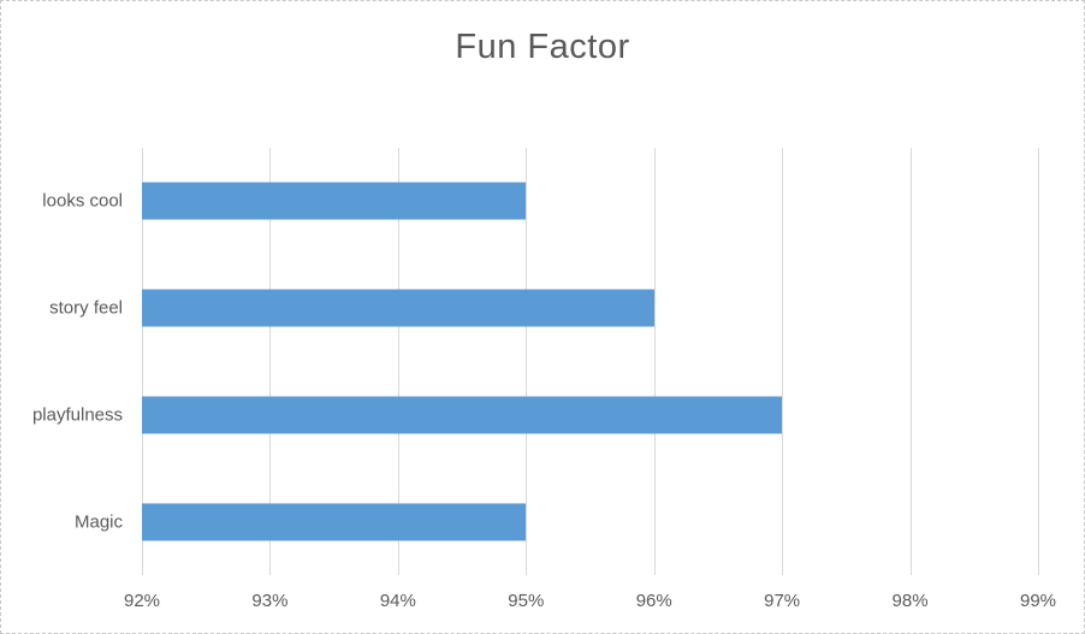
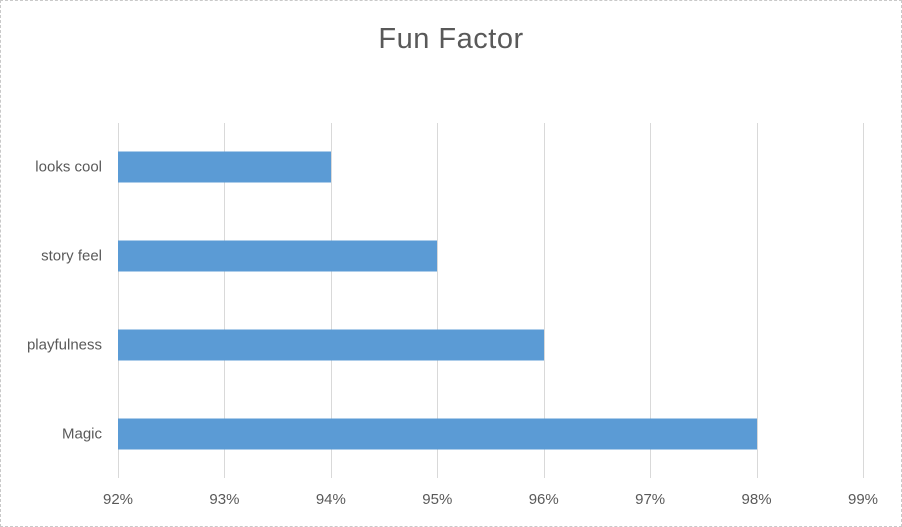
looks cool: 95% -> 94%
story feel: 96% -> 95%
playfulness: 97% -> 96%
Magic: 95% -> 98%
